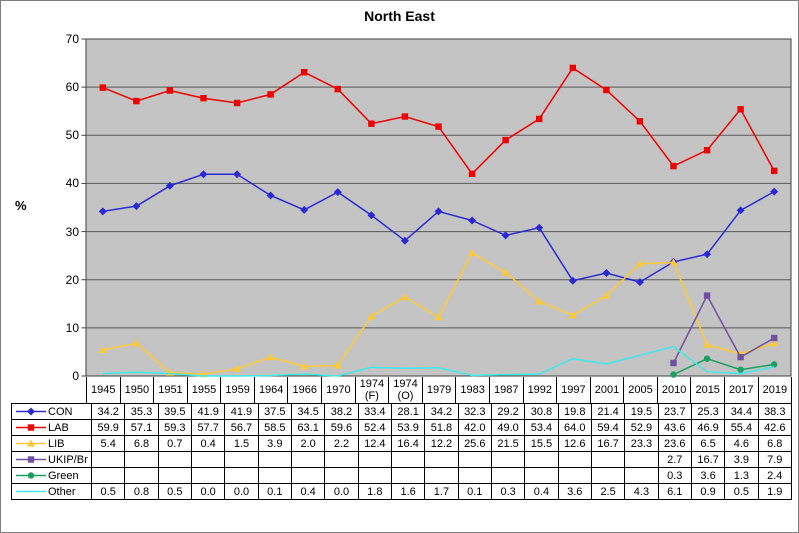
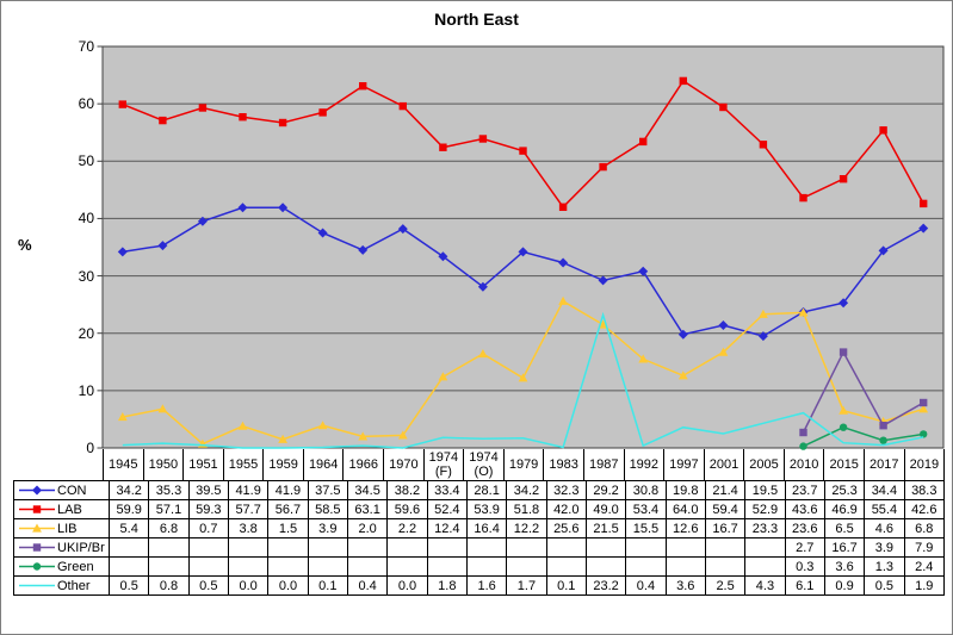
LIB/1955: 0.4 -> 3.8
Other/1987: 0.3 -> 23.2
